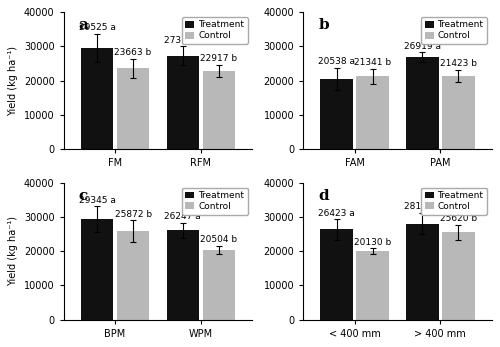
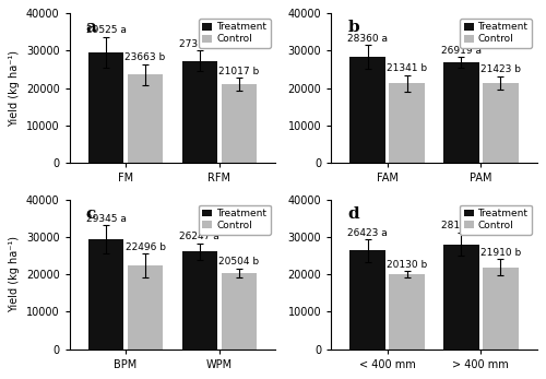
Control/RFM: 22917 -> 21017
Treatment/FAM: 20538 -> 28360
Control/BPM: 25872 -> 22496
Control/> 400 mm: 25620 -> 21910
